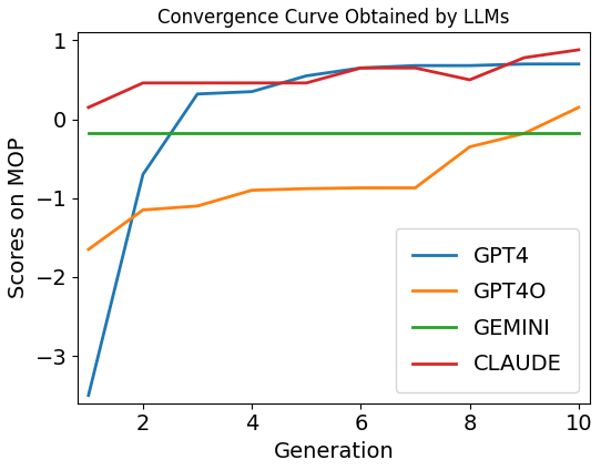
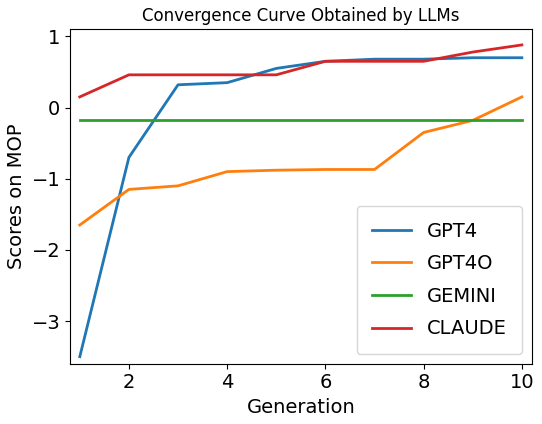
CLAUDE/8: 0.50 -> 0.65
